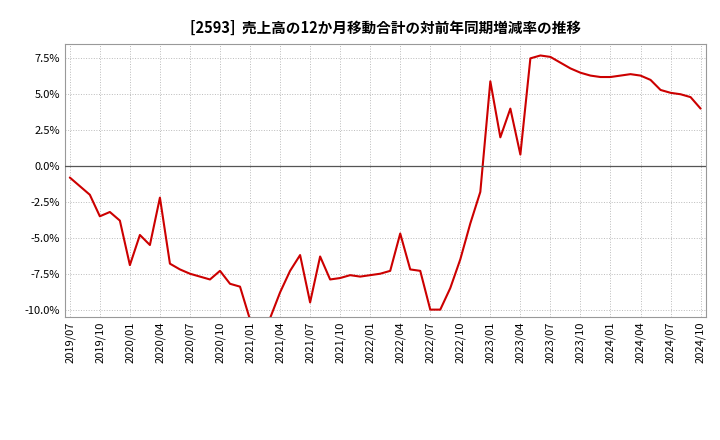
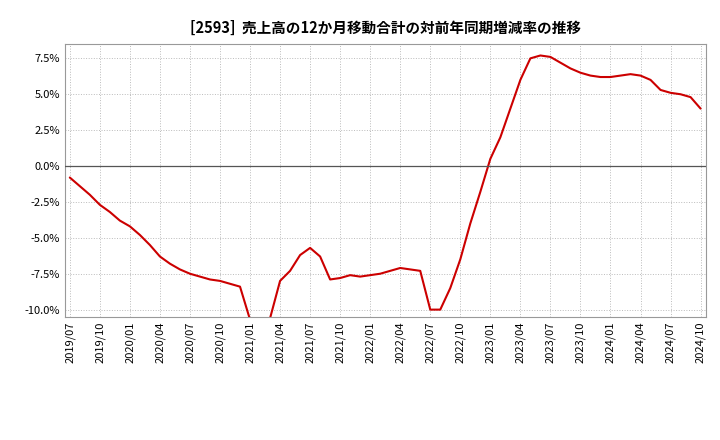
2019/10: -3.5% -> -2.7%
2020/01: -6.9% -> -4.2%
2020/04: -2.2% -> -6.3%
2020/10: -7.3% -> -8.0%
2021/04: -8.8% -> -8.0%
2021/07: -9.5% -> -5.7%
2022/04: -4.7% -> -7.1%
2023/01: 5.9% -> 0.5%
2023/04: 0.8% -> 6.0%
